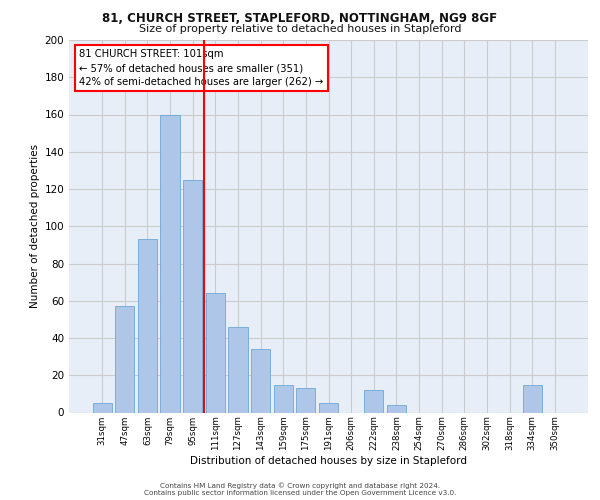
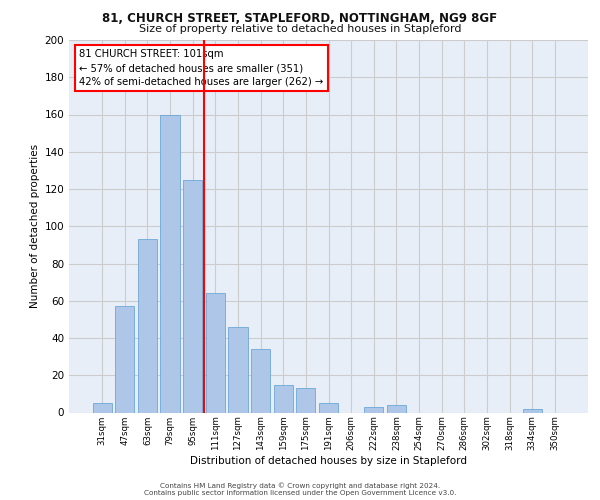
222sqm: 12 -> 3
334sqm: 15 -> 2
